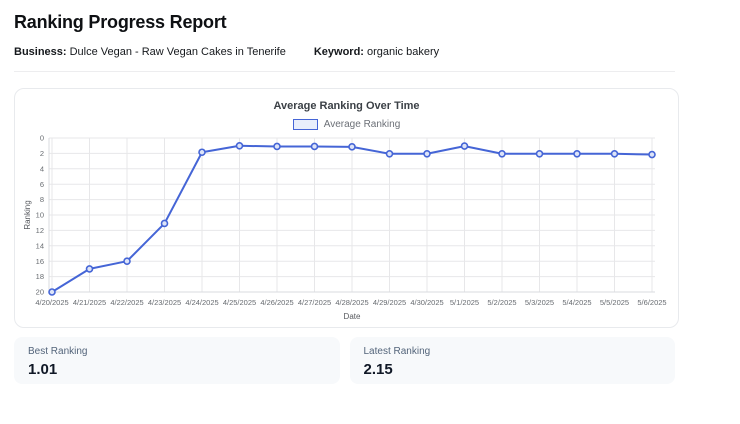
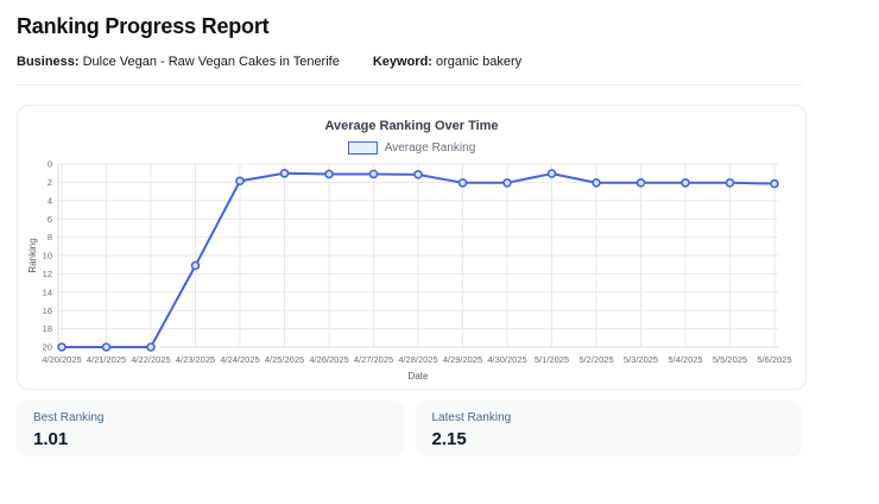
4/21/2025: 17 -> 20
4/22/2025: 16 -> 20
